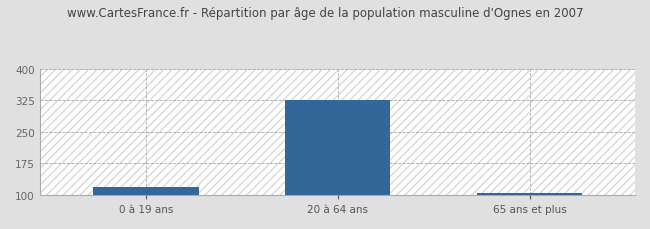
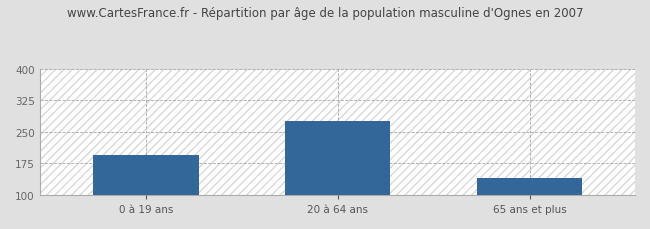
0 à 19 ans: 120 -> 195
20 à 64 ans: 327 -> 275
65 ans et plus: 105 -> 140
